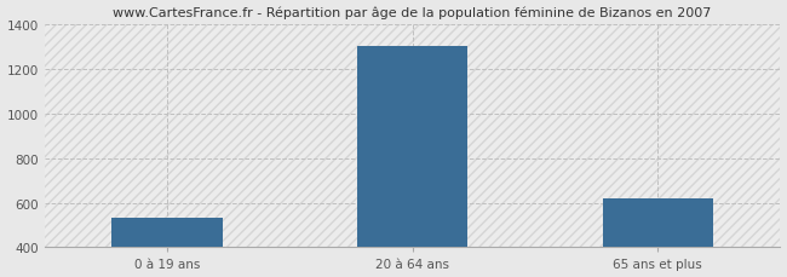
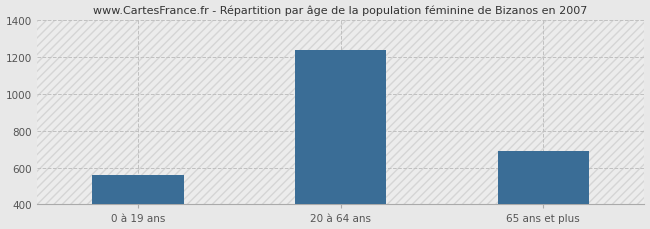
0 à 19 ans: 530 -> 560
20 à 64 ans: 1300 -> 1240
65 ans et plus: 620 -> 690
